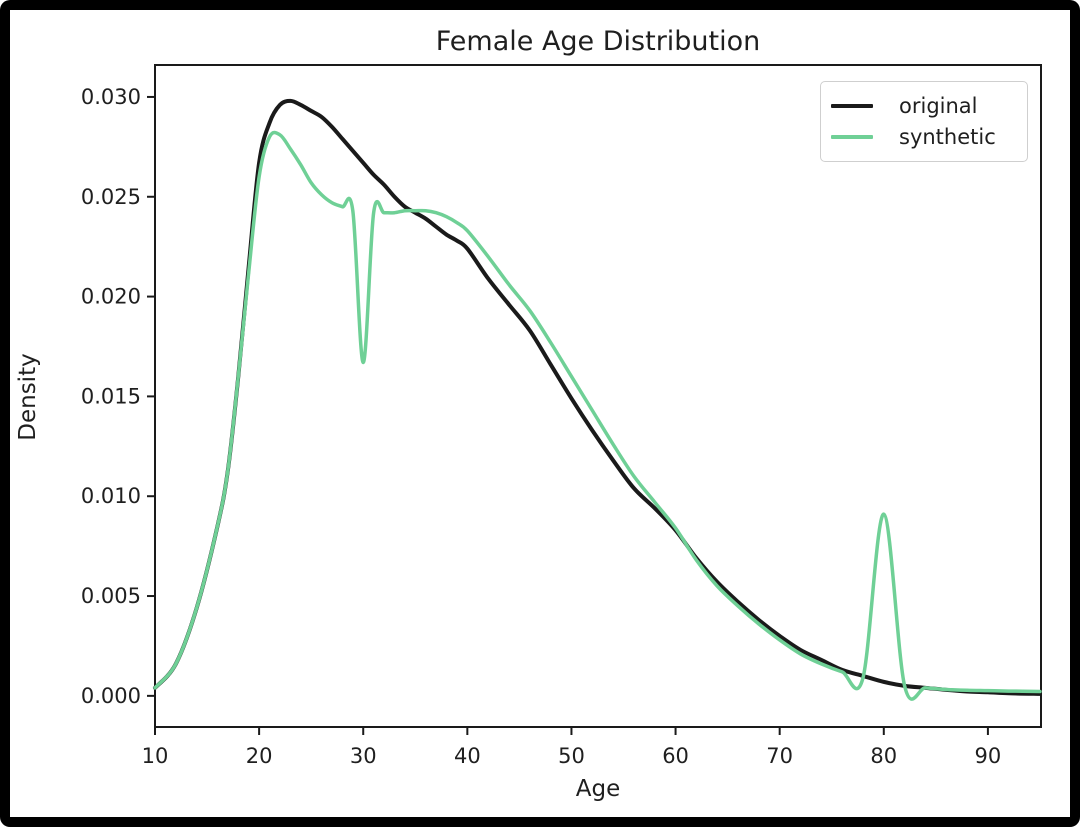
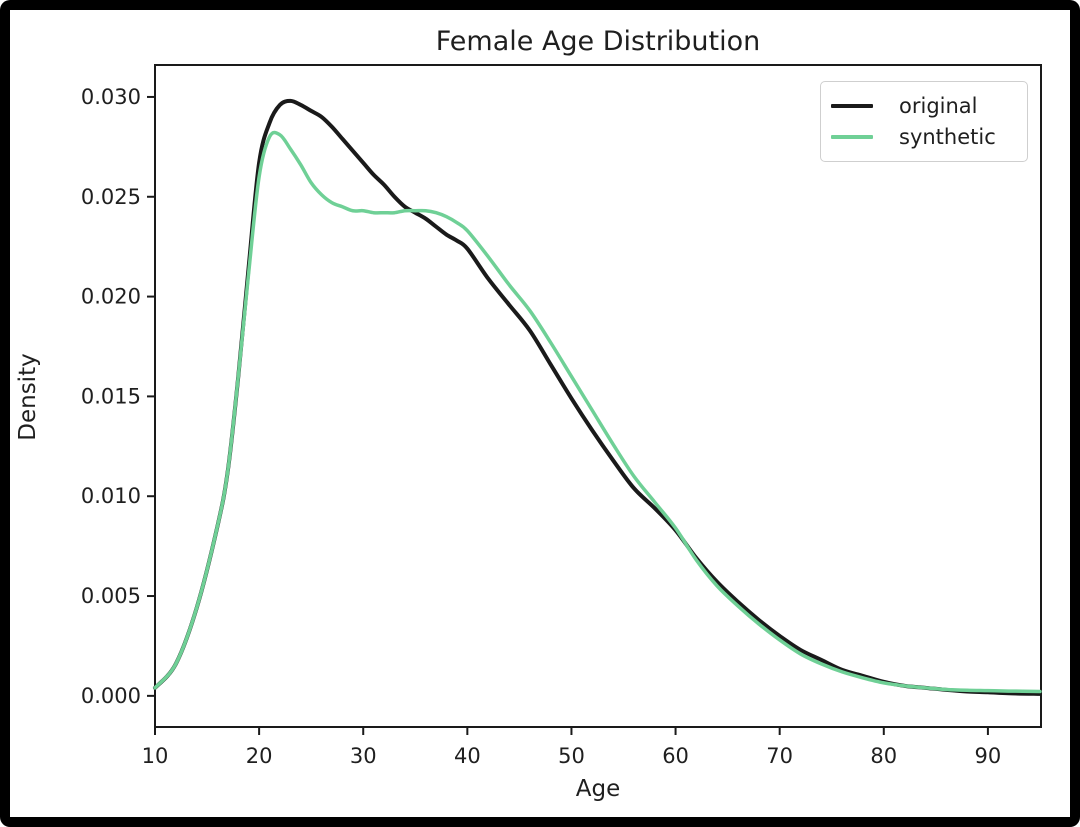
synthetic/30: 0.0167 -> 0.0243
synthetic/80: 0.0091 -> 0.0006
